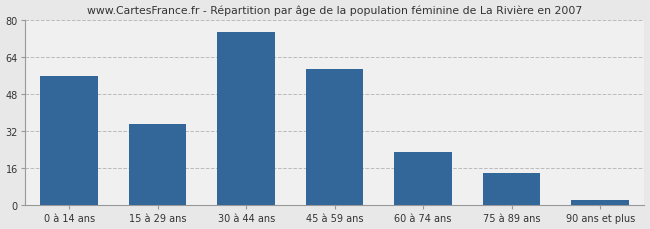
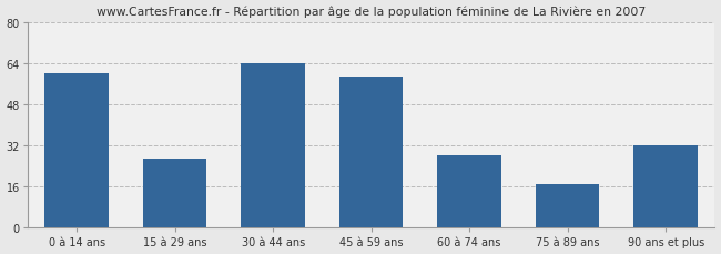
0 à 14 ans: 56 -> 60
15 à 29 ans: 35 -> 27
30 à 44 ans: 75 -> 64
60 à 74 ans: 23 -> 28
75 à 89 ans: 14 -> 17
90 ans et plus: 2 -> 32
